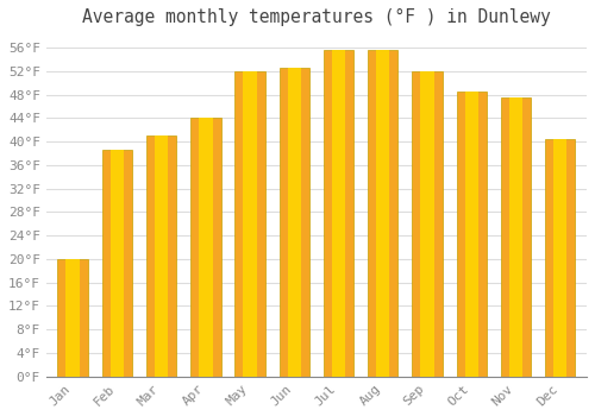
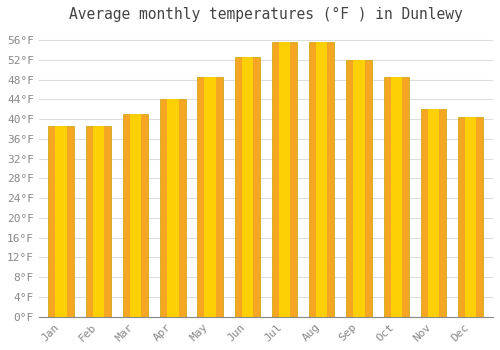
Jan: 20.0°F -> 38.5°F
May: 52.0°F -> 48.5°F
Nov: 47.5°F -> 42.0°F
